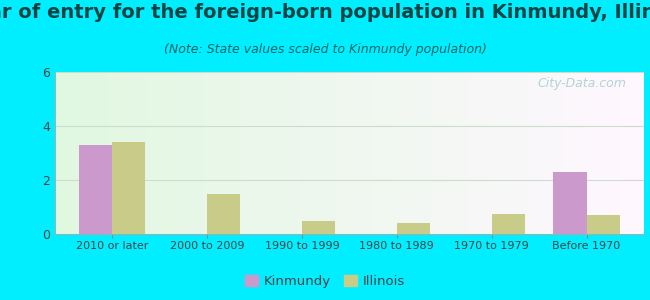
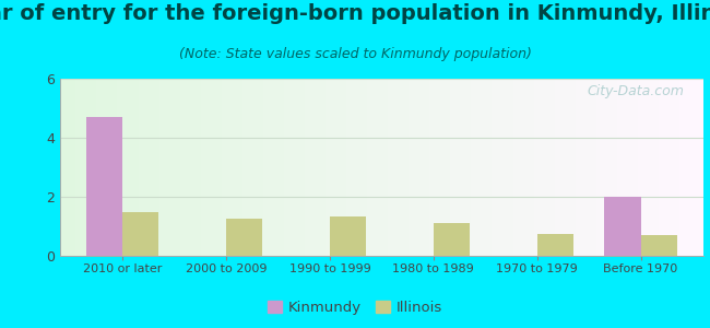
Kinmundy/2010 or later: 3.3 -> 4.7
Illinois/2010 or later: 3.40 -> 1.50
Illinois/2000 to 2009: 1.50 -> 1.25
Illinois/1990 to 1999: 0.50 -> 1.35
Illinois/1980 to 1989: 0.40 -> 1.10
Kinmundy/Before 1970: 2.3 -> 2.0
